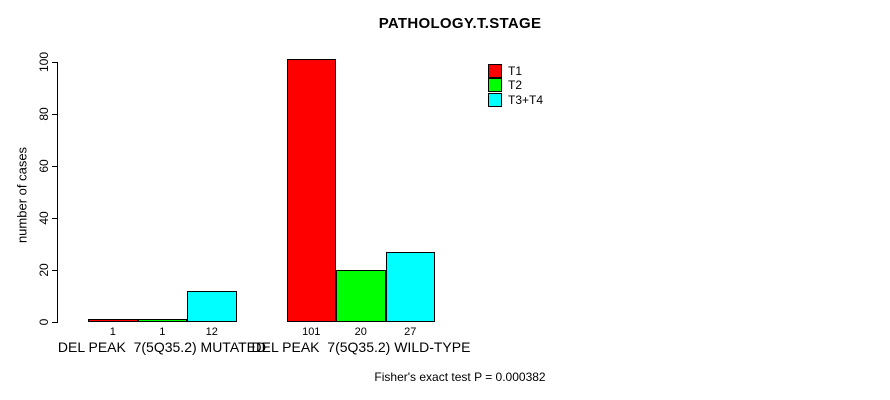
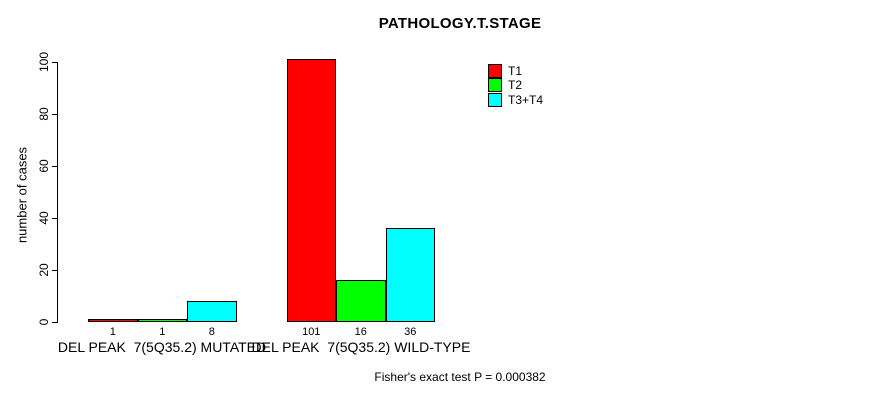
T3+T4/DEL PEAK 7(5Q35.2) MUTATED: 12 -> 8
T2/DEL PEAK 7(5Q35.2) WILD-TYPE: 20 -> 16
T3+T4/DEL PEAK 7(5Q35.2) WILD-TYPE: 27 -> 36
